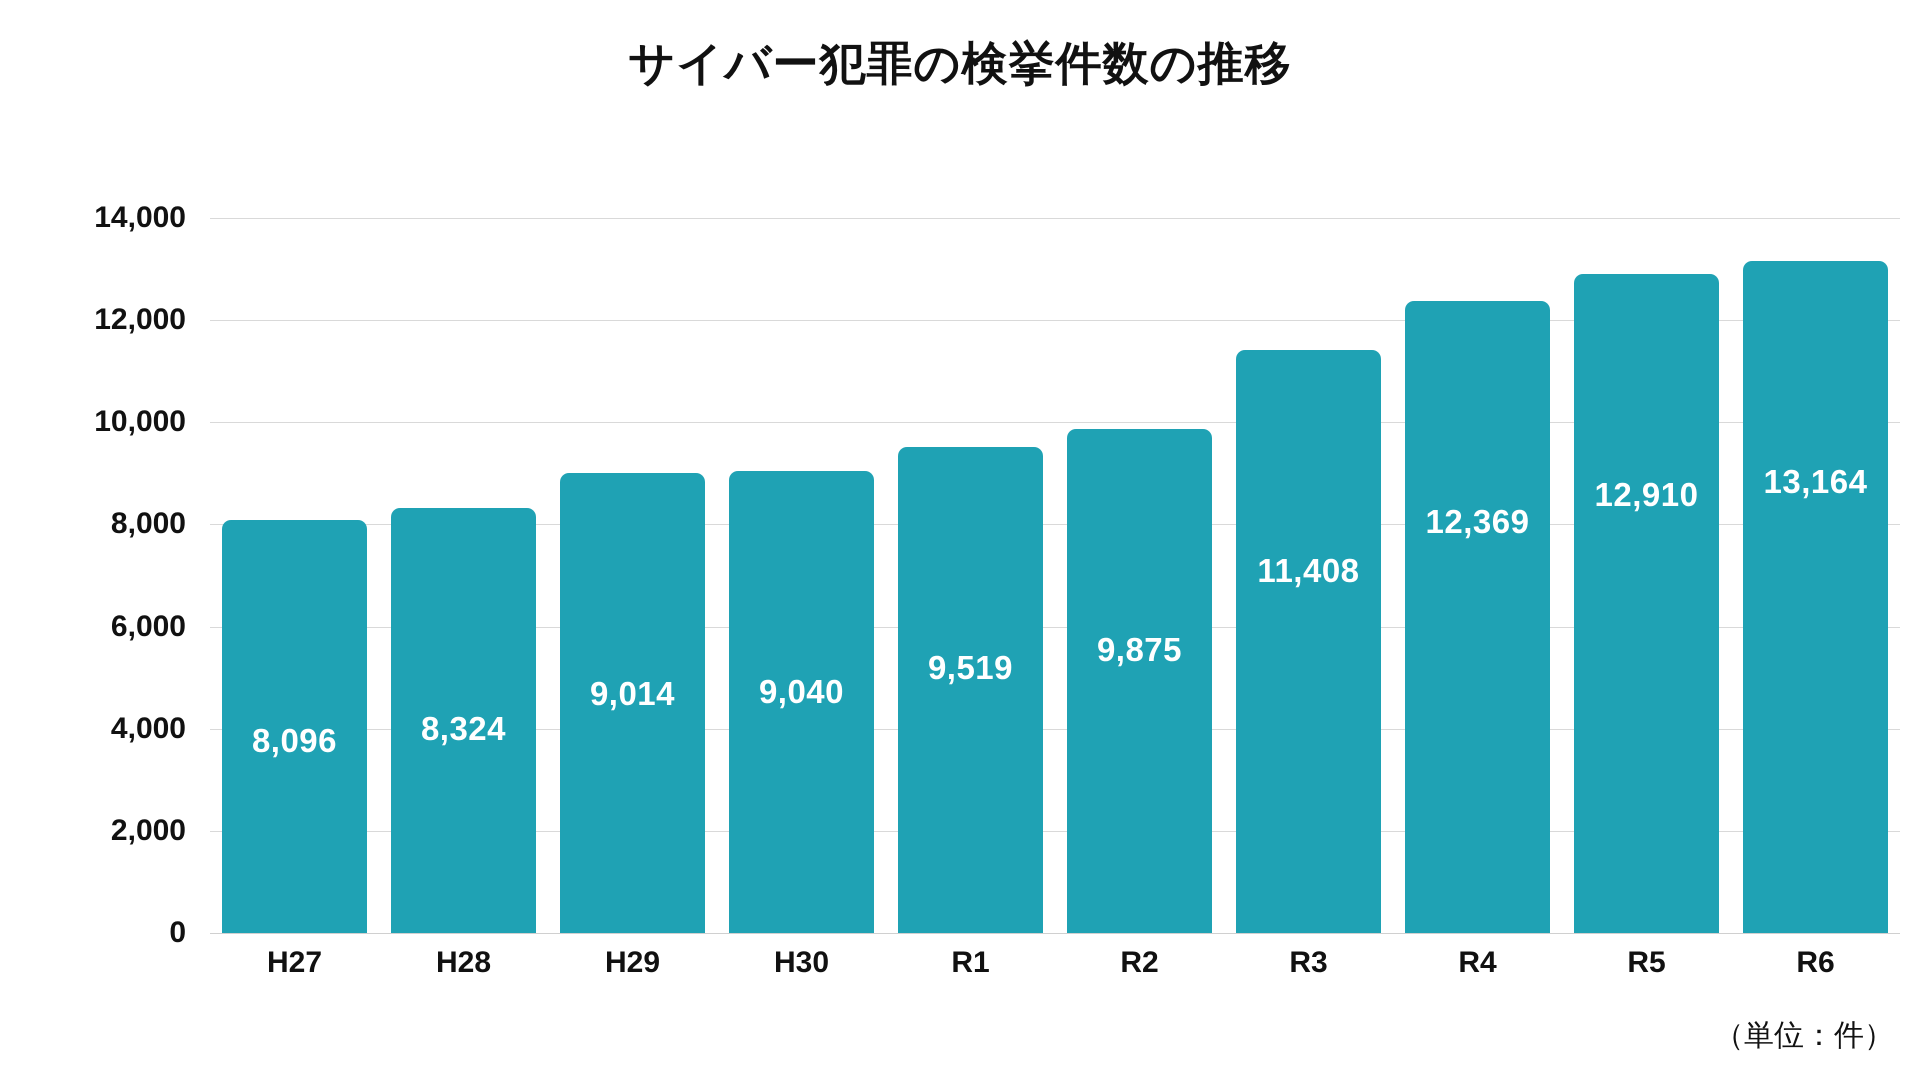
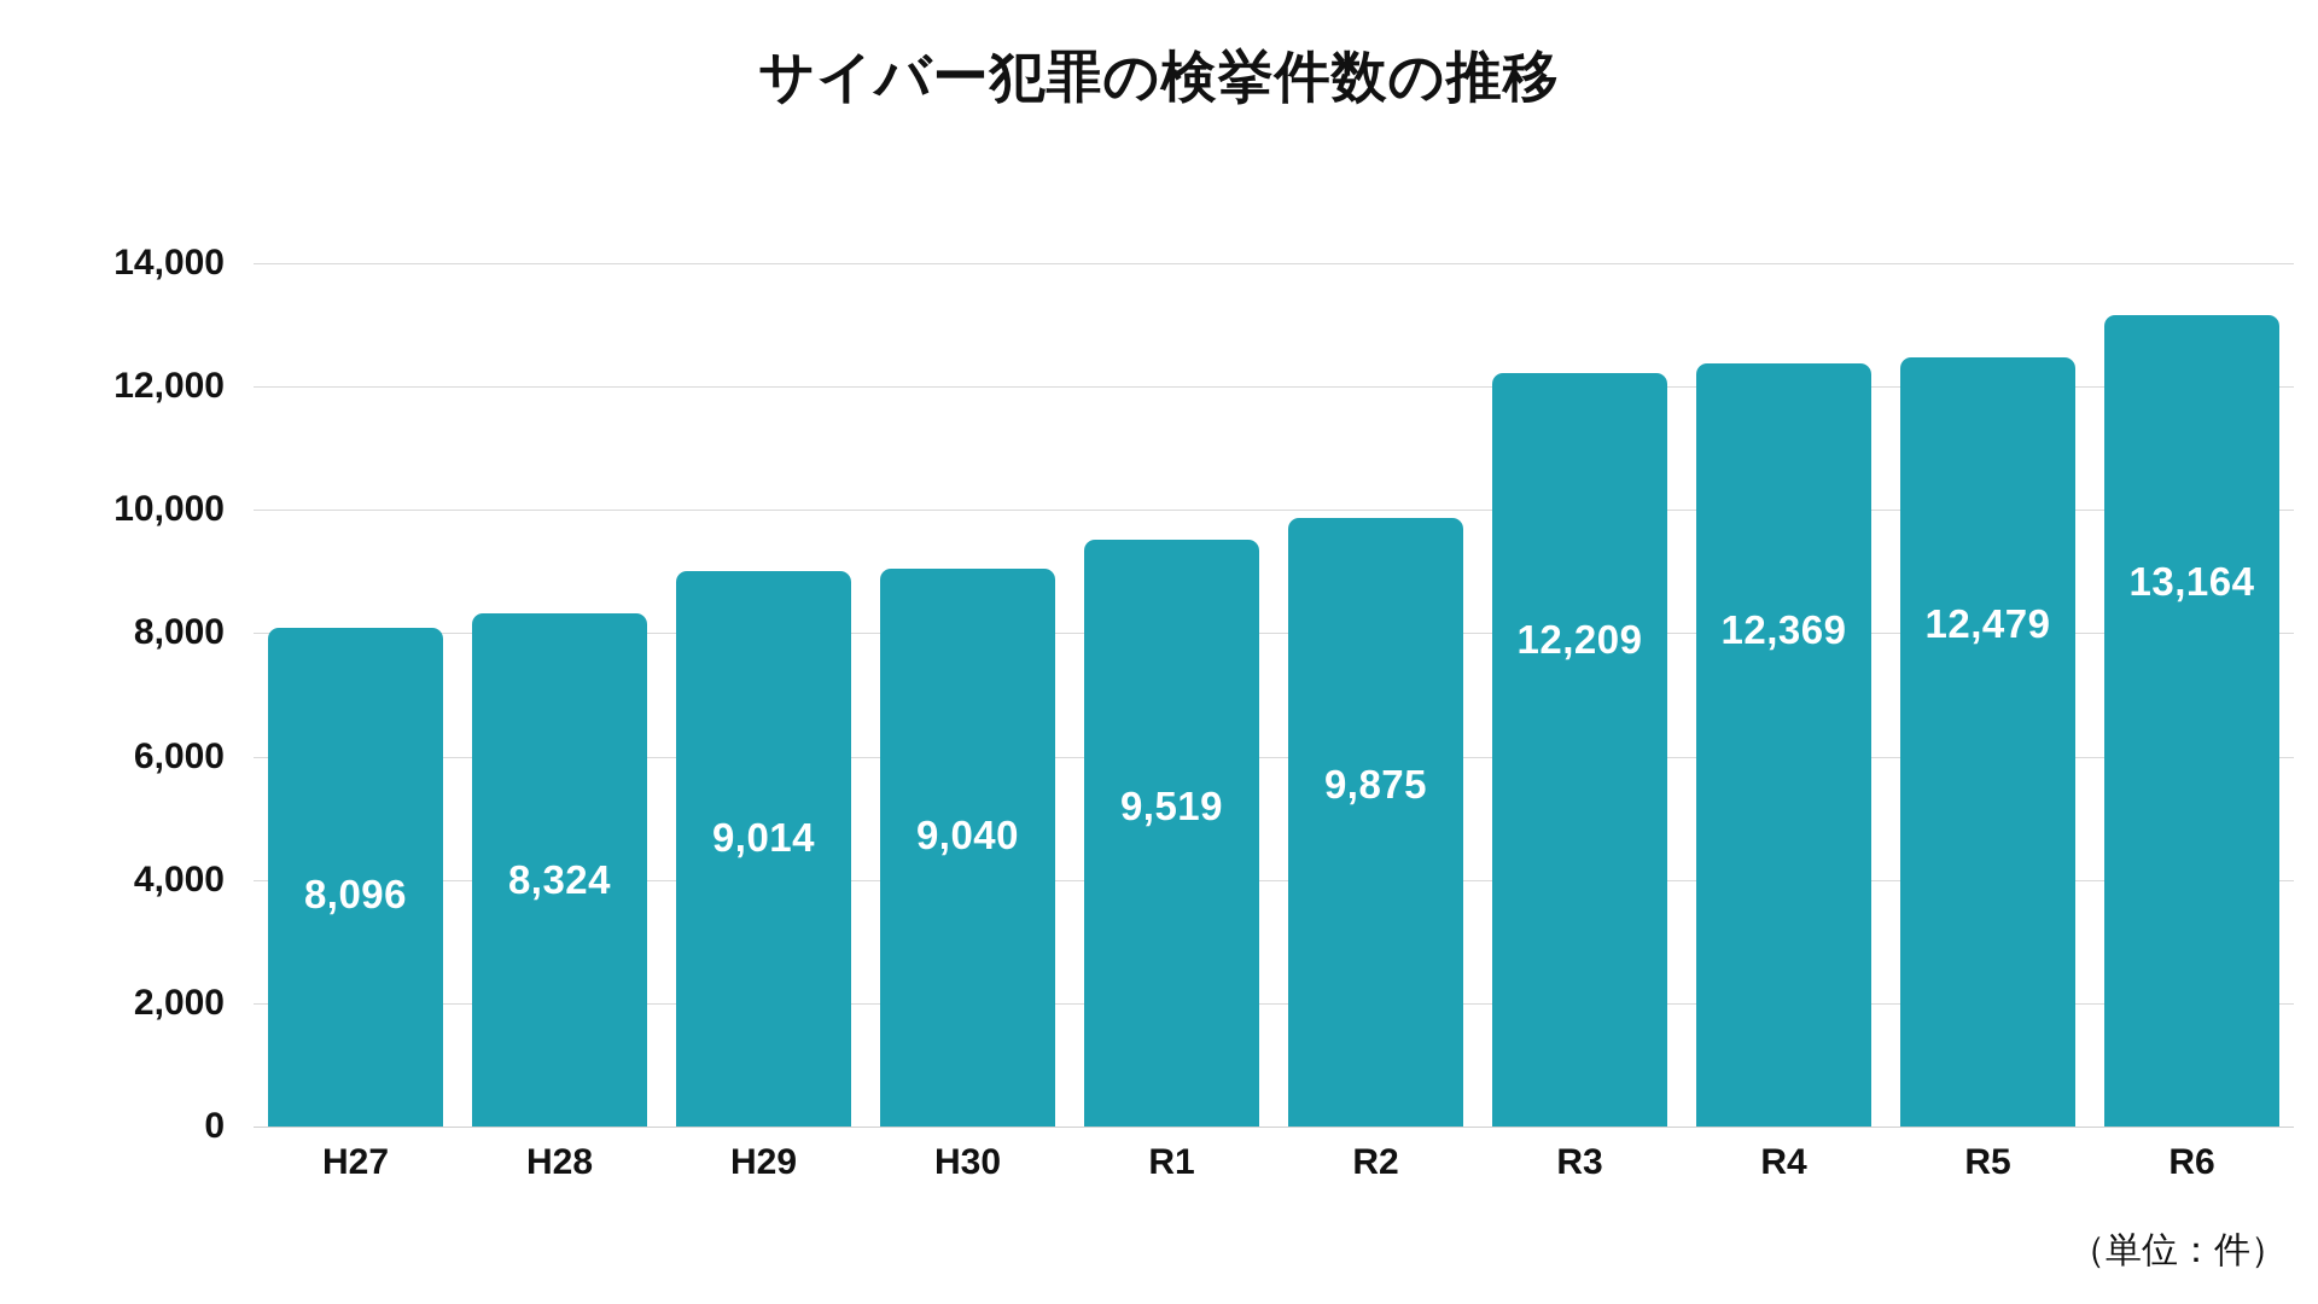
R3: 11,408 -> 12,209
R5: 12,910 -> 12,479
